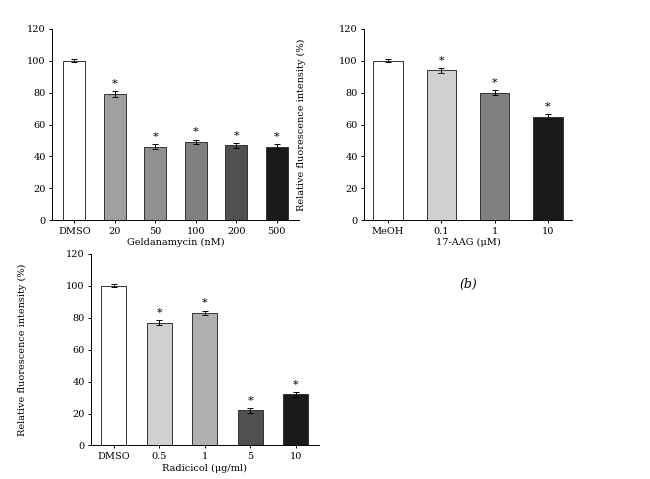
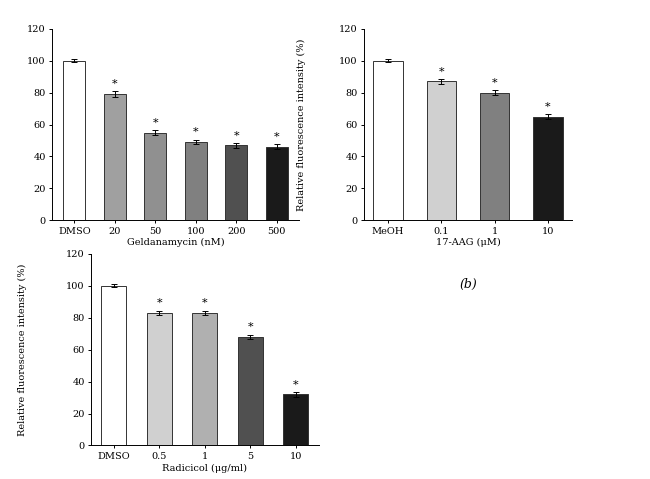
50: 46 -> 55
0.1: 94 -> 87
0.5: 77 -> 83
5: 22 -> 68
